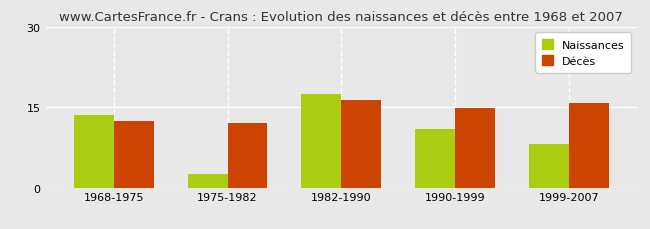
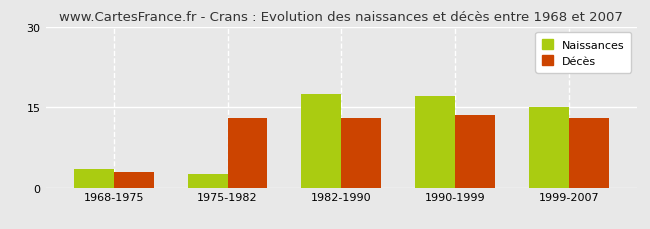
Naissances/1968-1975: 13.6 -> 3.5
Décès/1968-1975: 12.4 -> 3.0
Décès/1975-1982: 12.0 -> 13.0
Décès/1982-1990: 16.4 -> 13.0
Naissances/1990-1999: 11.0 -> 17.0
Décès/1990-1999: 14.8 -> 13.5
Naissances/1999-2007: 8.2 -> 15.0
Décès/1999-2007: 15.8 -> 13.0
